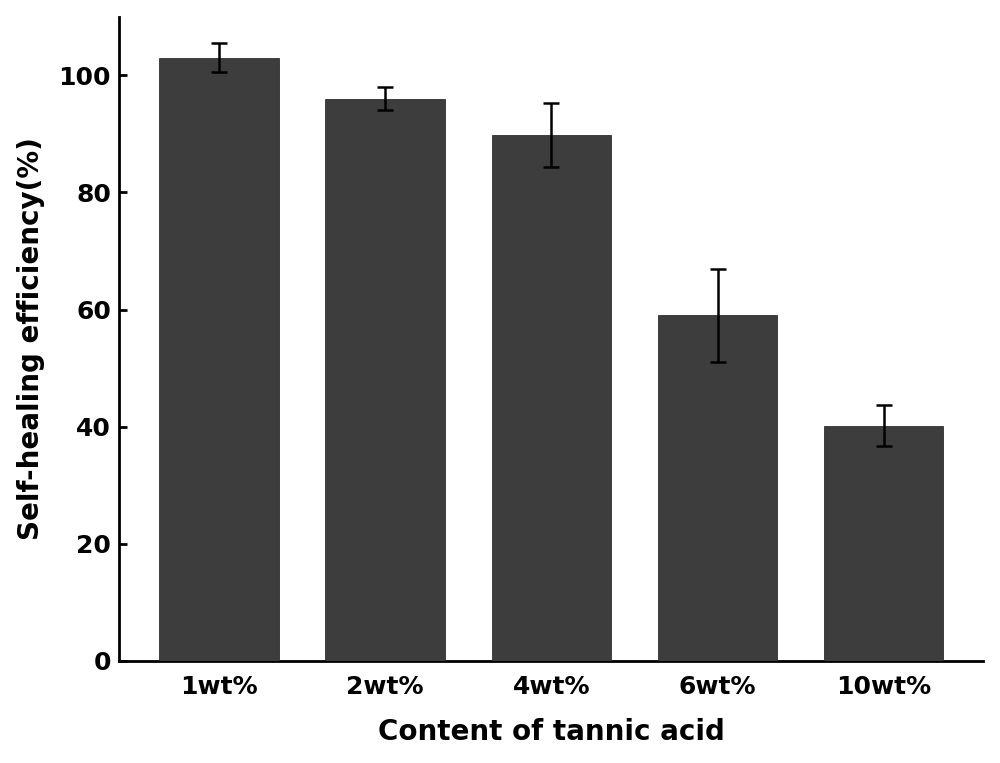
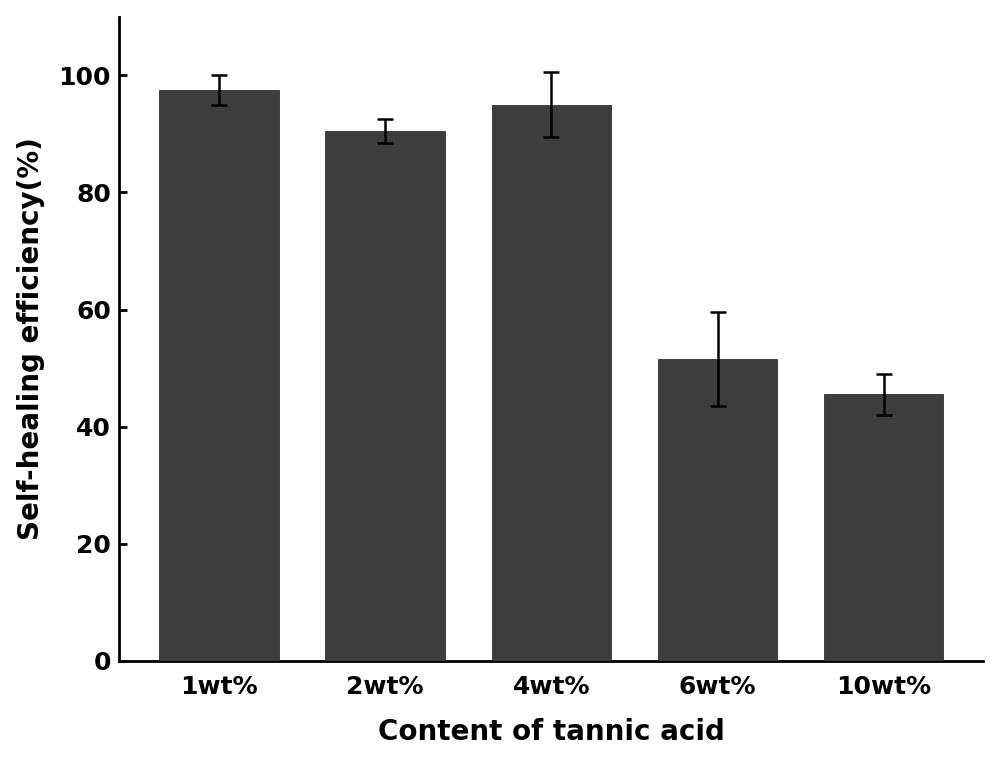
1wt%: 103.0 -> 97.5
2wt%: 96.0 -> 90.5
4wt%: 89.8 -> 95.0
6wt%: 59.0 -> 51.5
10wt%: 40.2 -> 45.5
